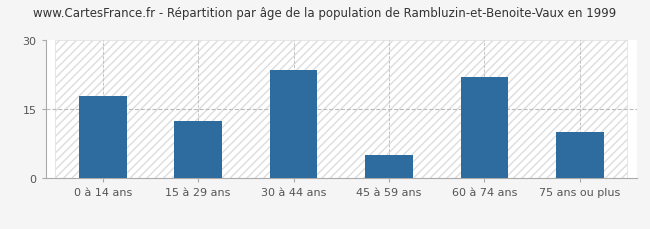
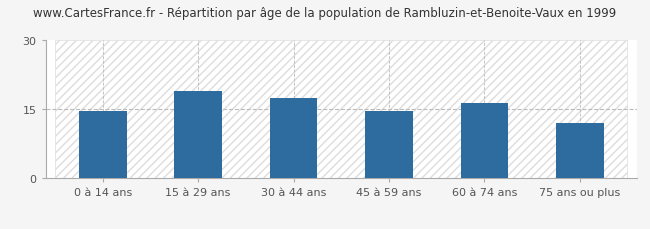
0 à 14 ans: 18.0 -> 14.7
15 à 29 ans: 12.5 -> 19.0
30 à 44 ans: 23.5 -> 17.5
45 à 59 ans: 5.0 -> 14.7
60 à 74 ans: 22.0 -> 16.5
75 ans ou plus: 10.0 -> 12.0
